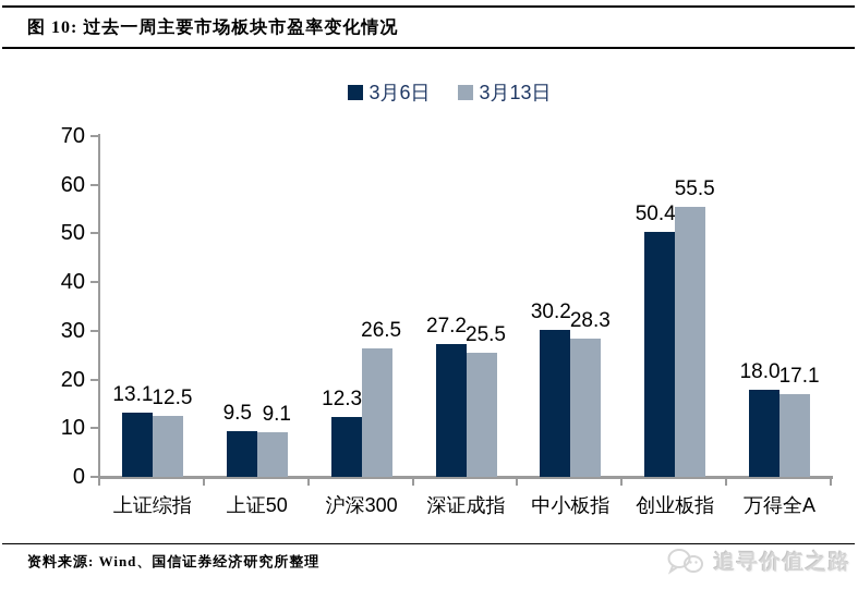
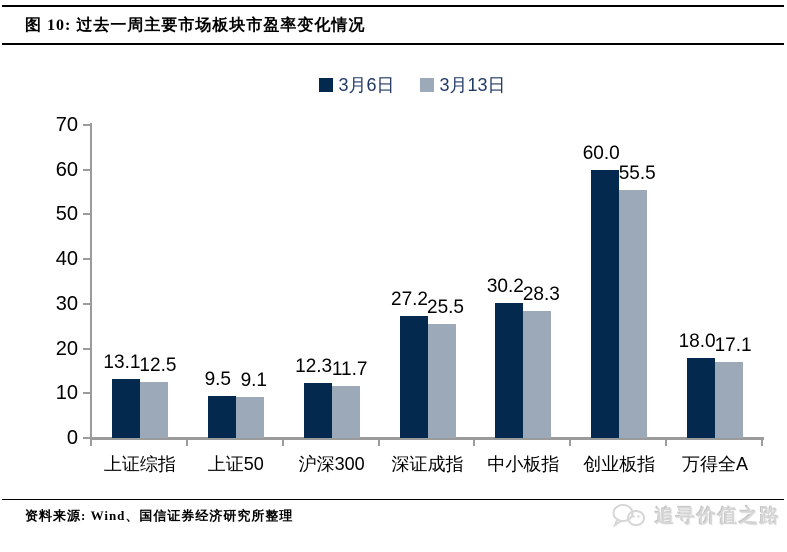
3月13日/沪深300: 26.5 -> 11.7
3月6日/创业板指: 50.4 -> 60.0
